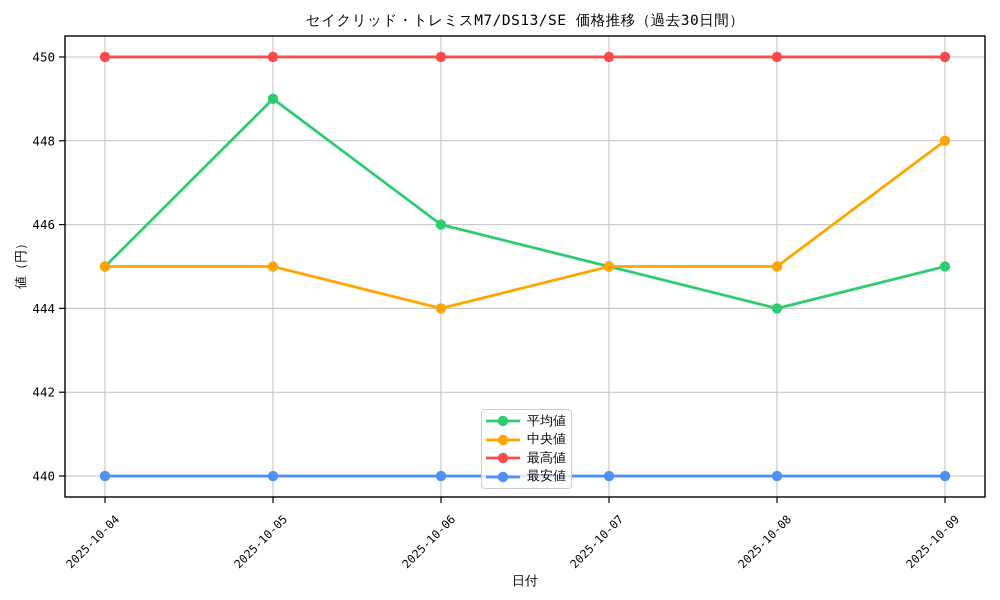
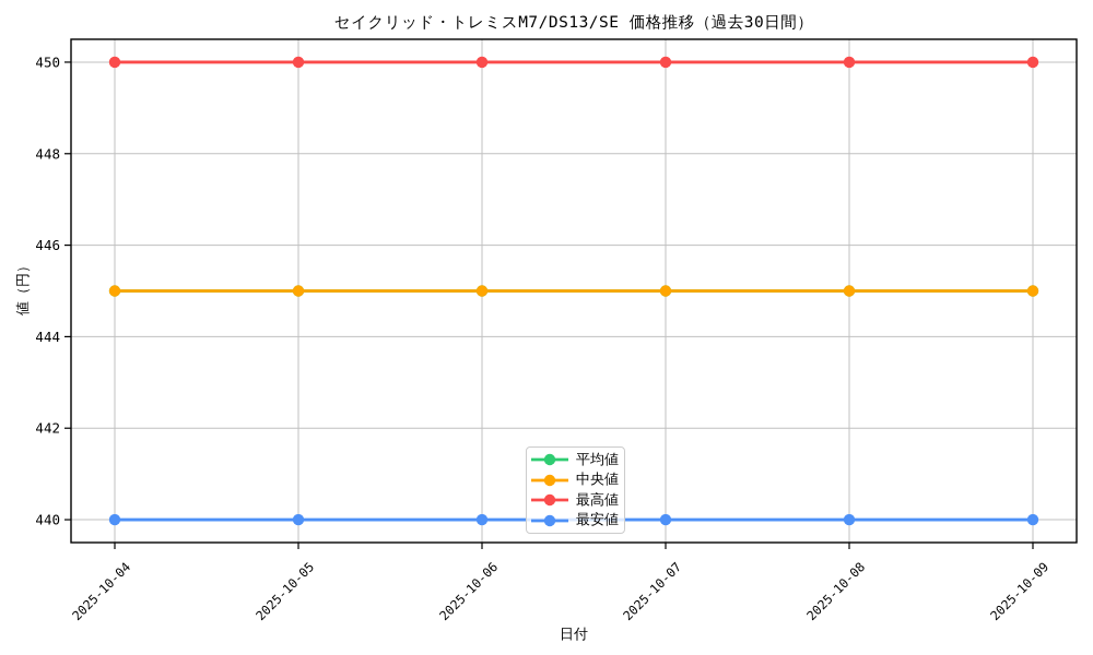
平均値/2025-10-05: 449 -> 445
平均値/2025-10-06: 446 -> 445
中央値/2025-10-06: 444 -> 445
平均値/2025-10-08: 444 -> 445
中央値/2025-10-09: 448 -> 445
